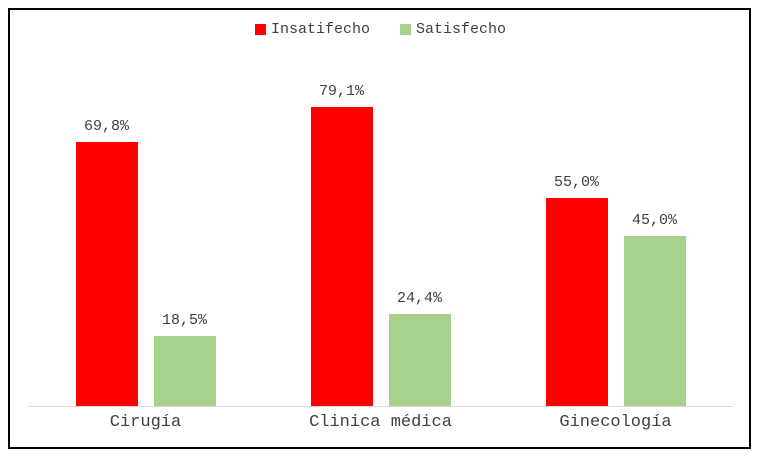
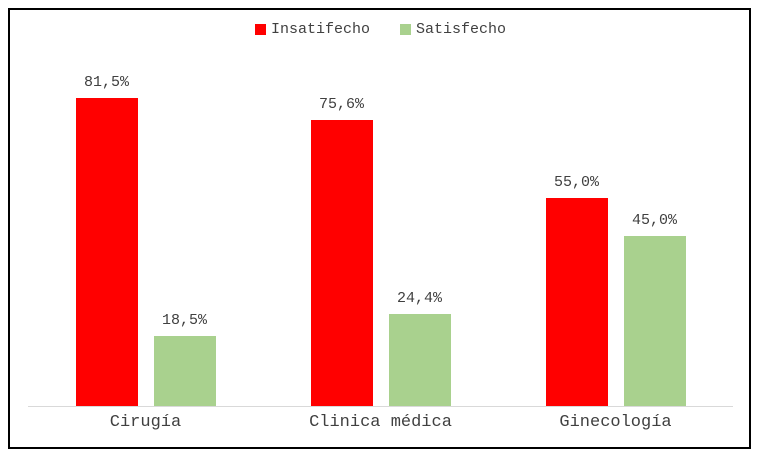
Insatifecho/Cirugía: 69,8% -> 81,5%
Insatifecho/Clinica médica: 79,1% -> 75,6%
